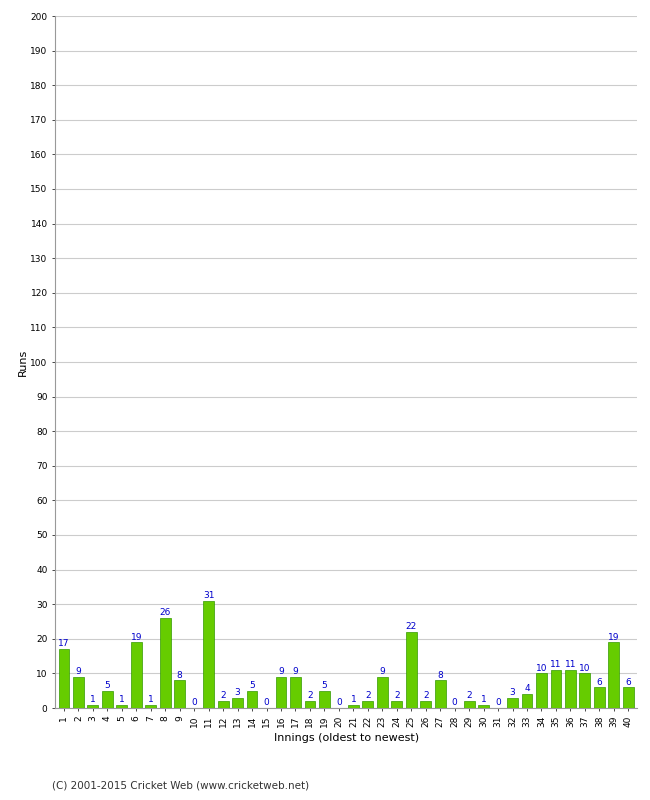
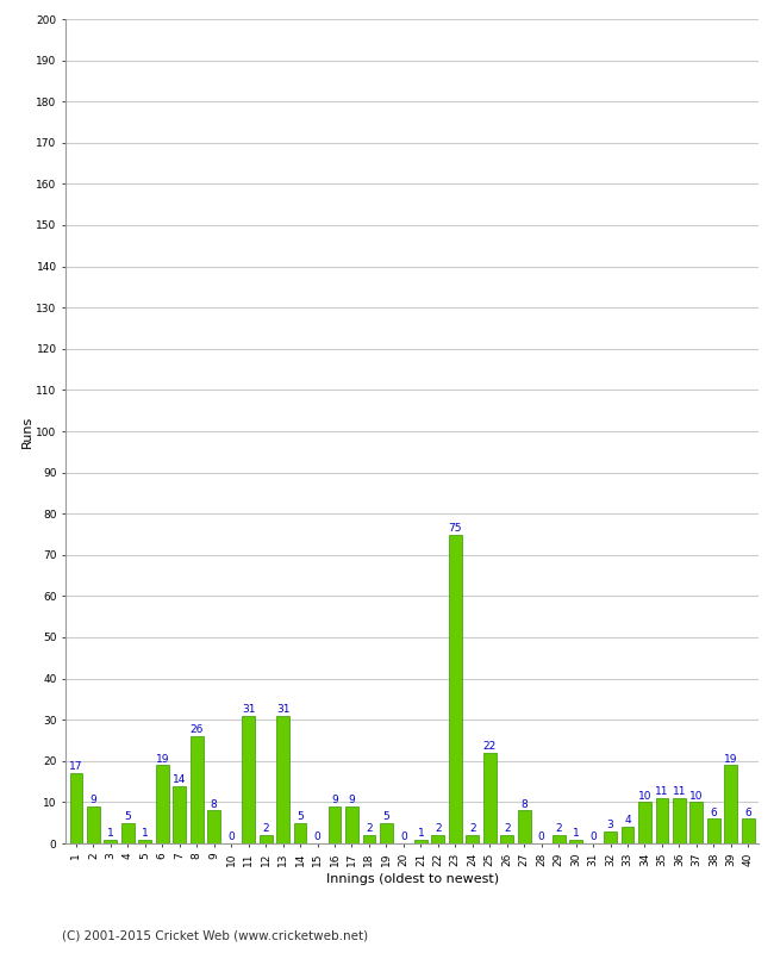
7: 1 -> 14
13: 3 -> 31
23: 9 -> 75
